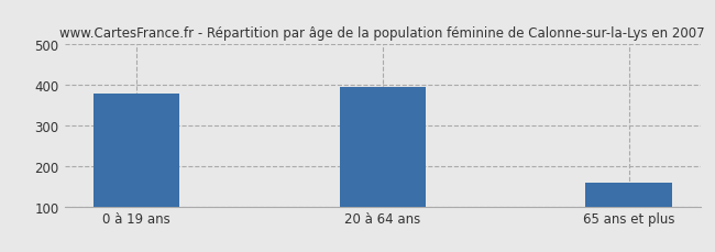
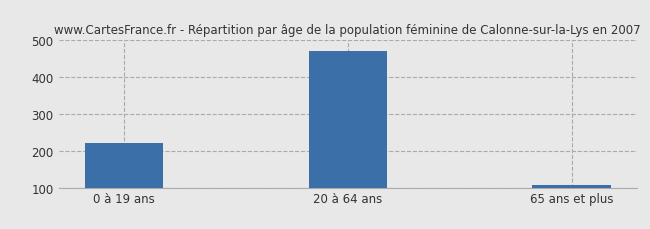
0 à 19 ans: 380 -> 222
20 à 64 ans: 395 -> 472
65 ans et plus: 160 -> 106
